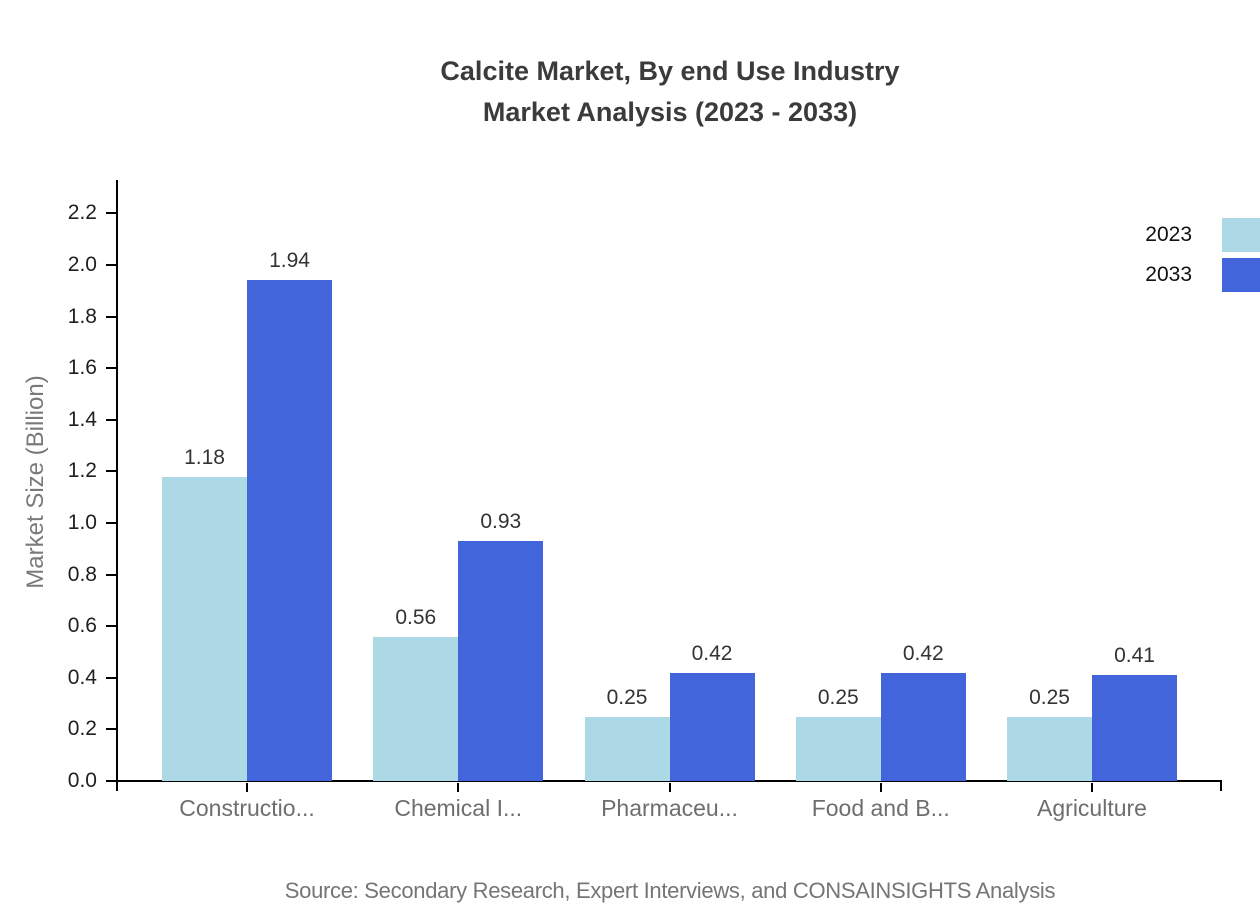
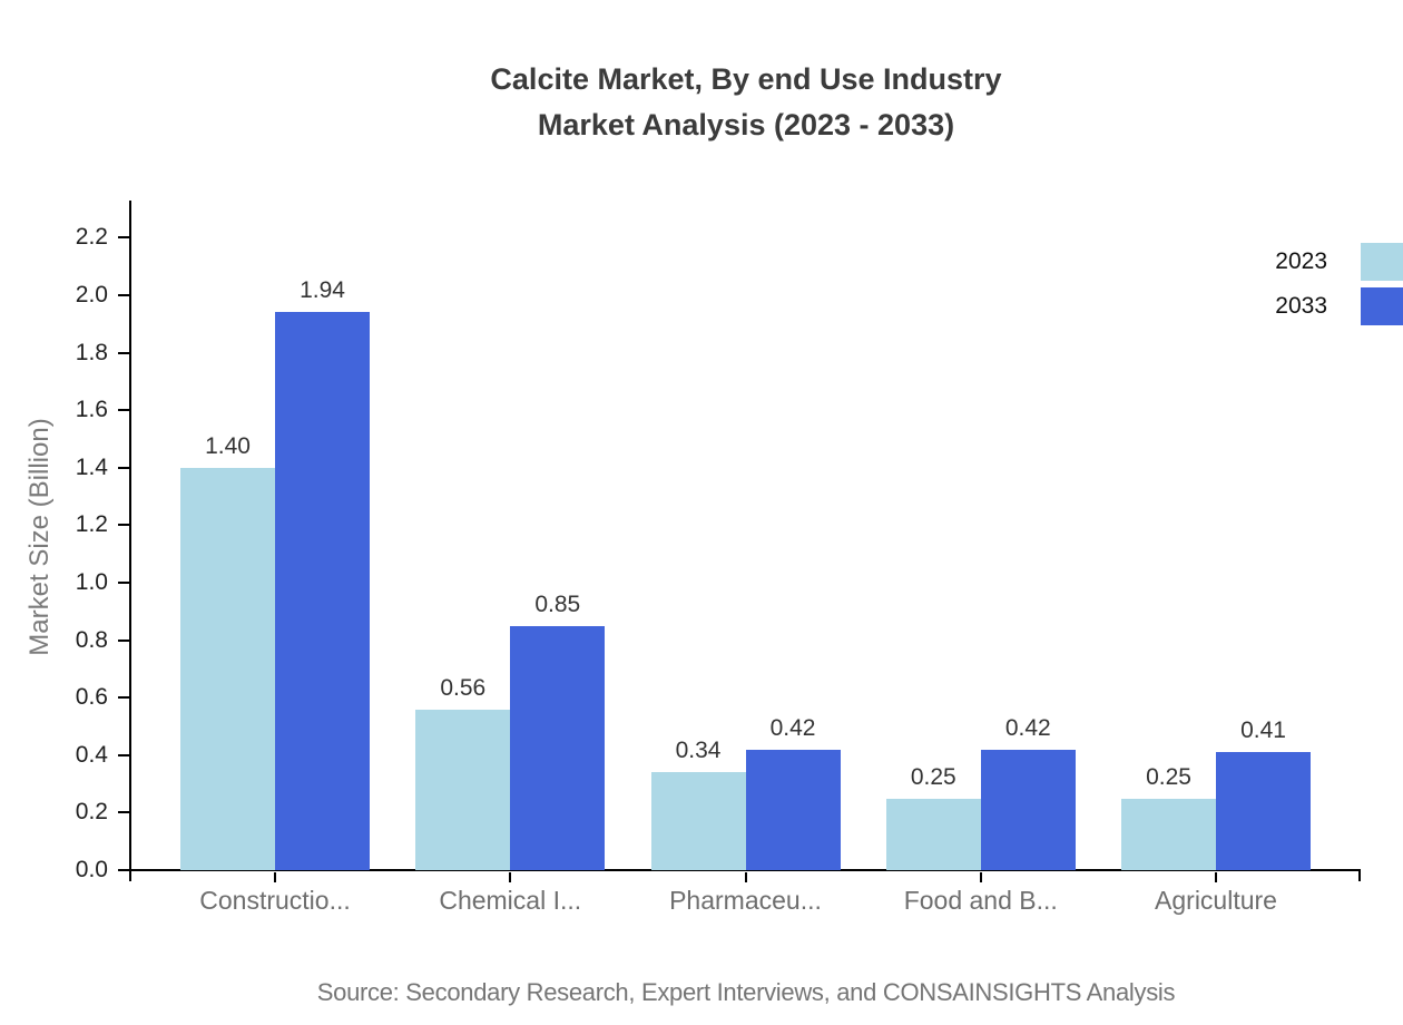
2023/Constructio...: 1.18 -> 1.40
2033/Chemical I...: 0.93 -> 0.85
2023/Pharmaceu...: 0.25 -> 0.34
